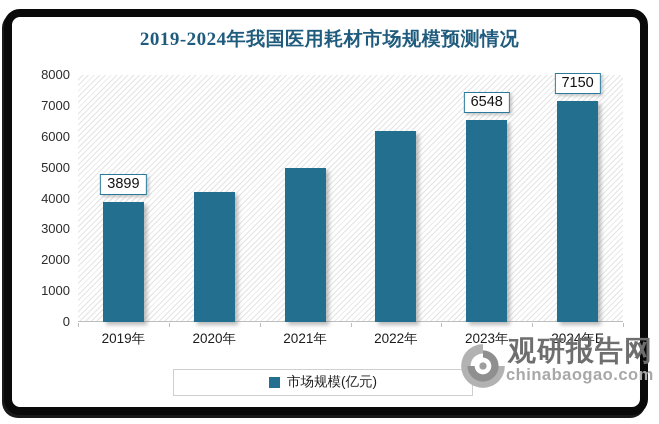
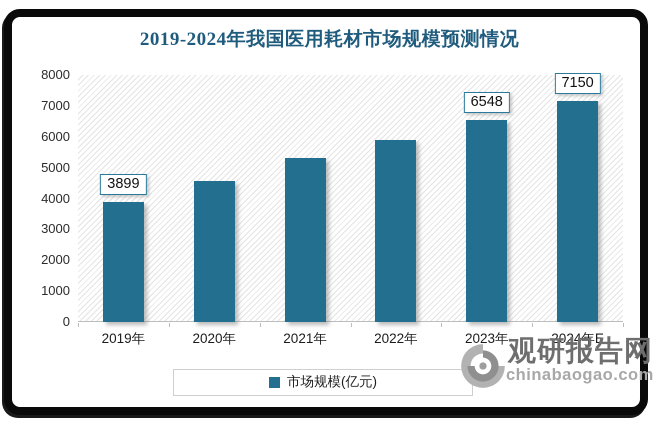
2020年: 4200 -> 4600
2021年: 5000 -> 5300
2022年: 6200 -> 5900
